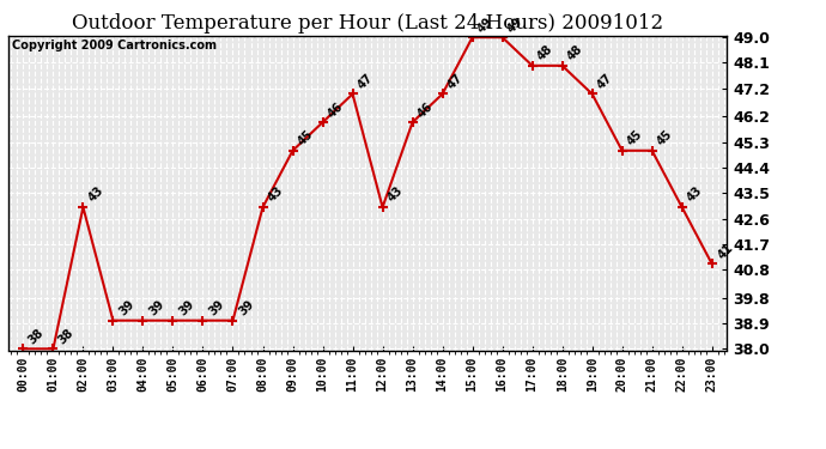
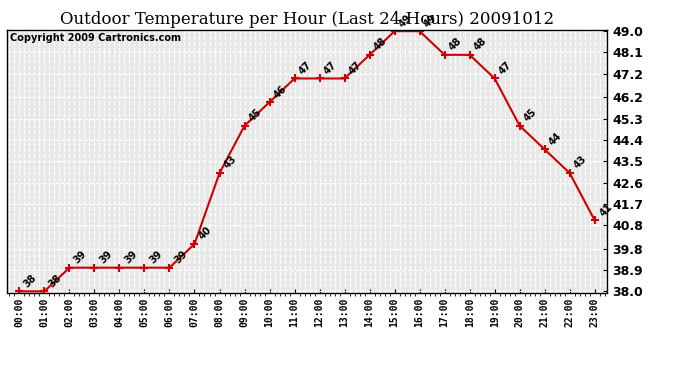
02:00: 43 -> 39
07:00: 39 -> 40
12:00: 43 -> 47
13:00: 46 -> 47
14:00: 47 -> 48
21:00: 45 -> 44
